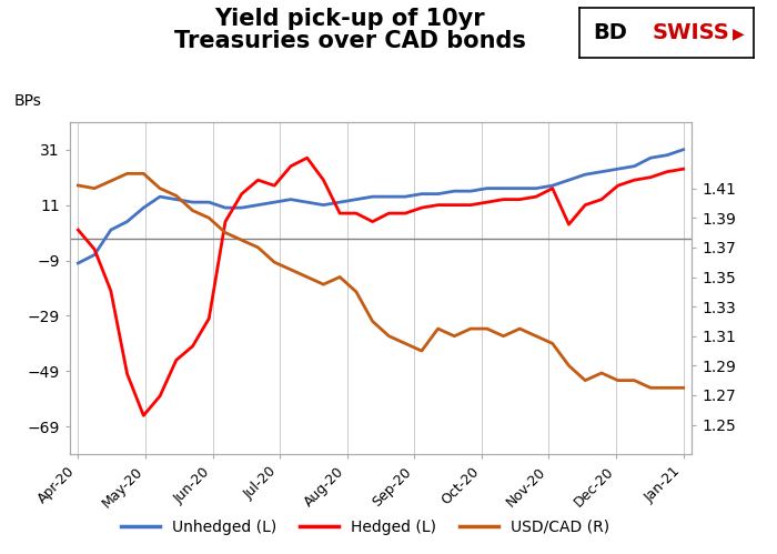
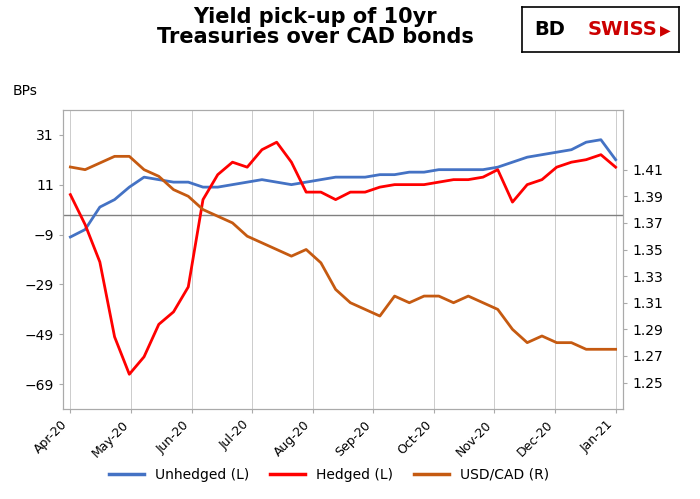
Hedged (L)/Apr-20: 2 -> 7
Unhedged (L)/Jan-21: 31 -> 21
Hedged (L)/Jan-21: 24 -> 18
